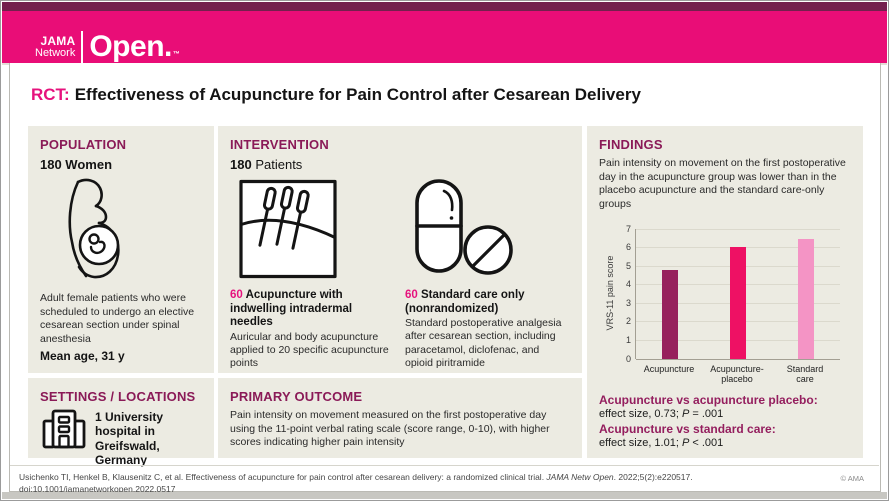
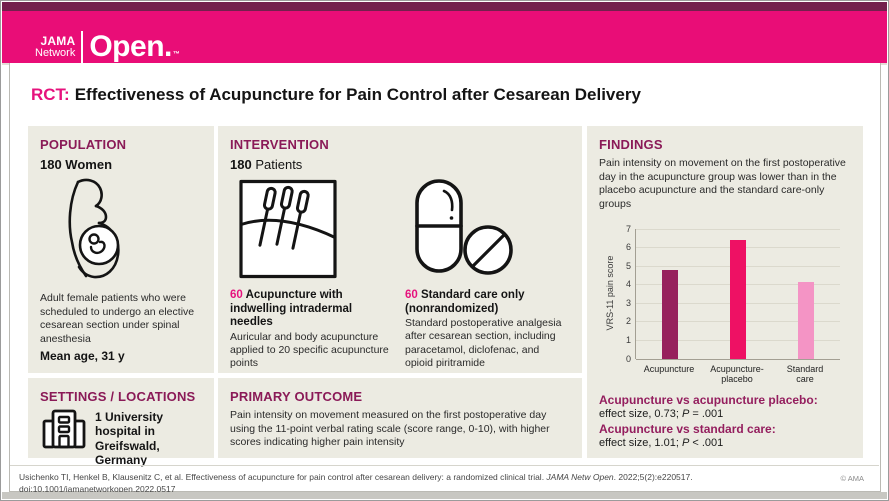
Acupuncture-placebo: 6.0 -> 6.4
Standard care: 6.5 -> 4.1
